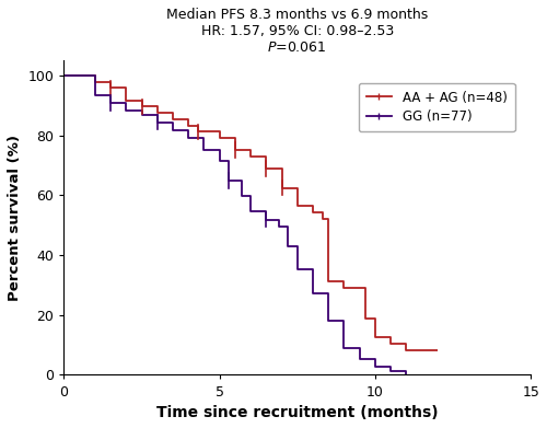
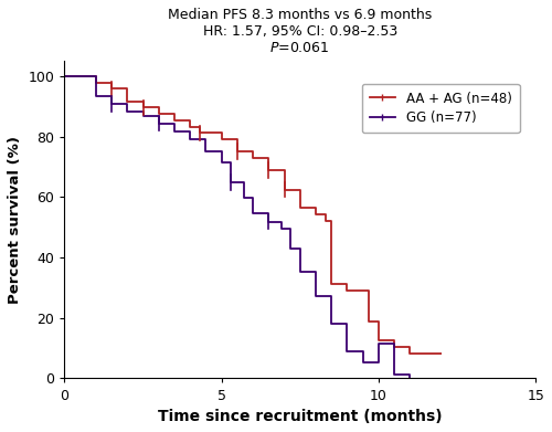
GG (n=77)/10: 2.6 -> 11.5
